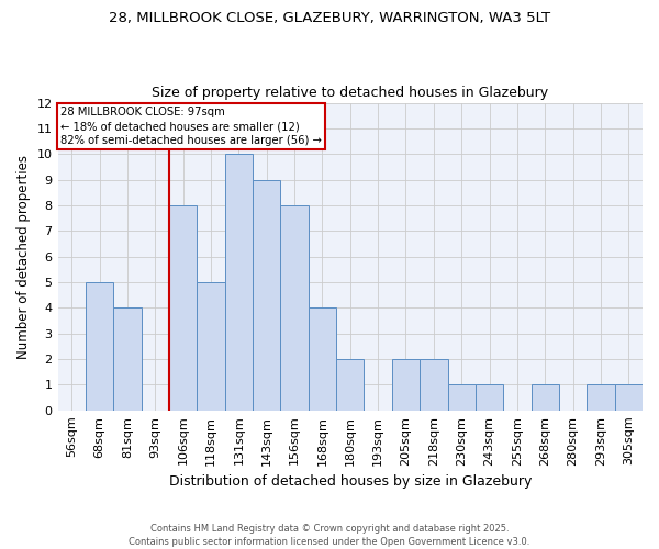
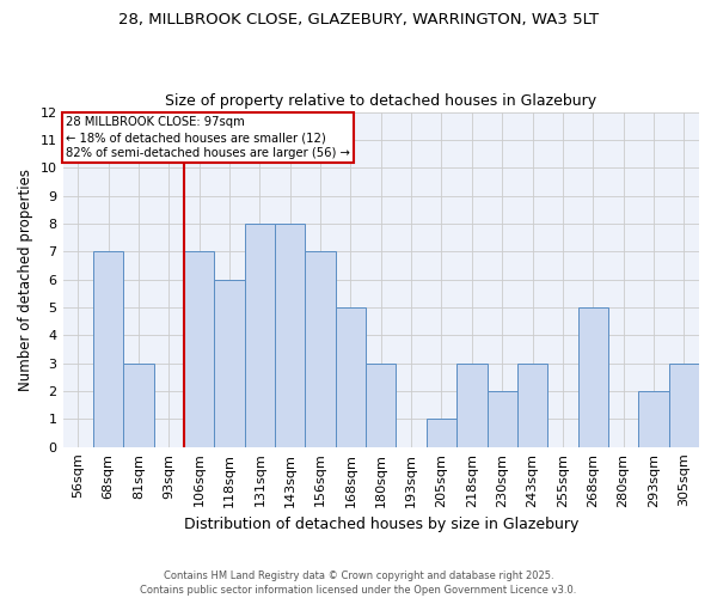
68sqm: 5 -> 7
81sqm: 4 -> 3
106sqm: 8 -> 7
118sqm: 5 -> 6
131sqm: 10 -> 8
143sqm: 9 -> 8
156sqm: 8 -> 7
168sqm: 4 -> 5
180sqm: 2 -> 3
205sqm: 2 -> 1
218sqm: 2 -> 3
230sqm: 1 -> 2
243sqm: 1 -> 3
268sqm: 1 -> 5
293sqm: 1 -> 2
305sqm: 1 -> 3
